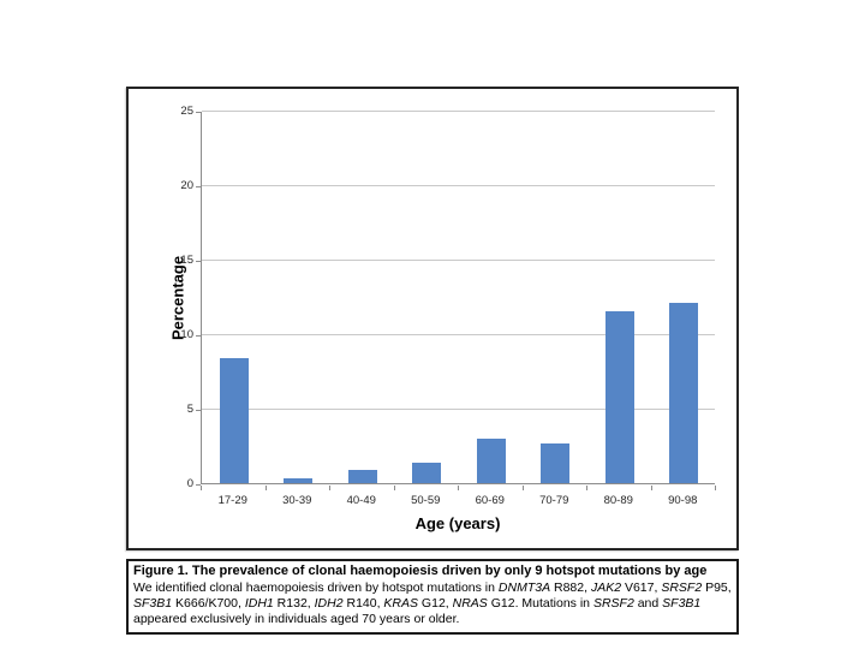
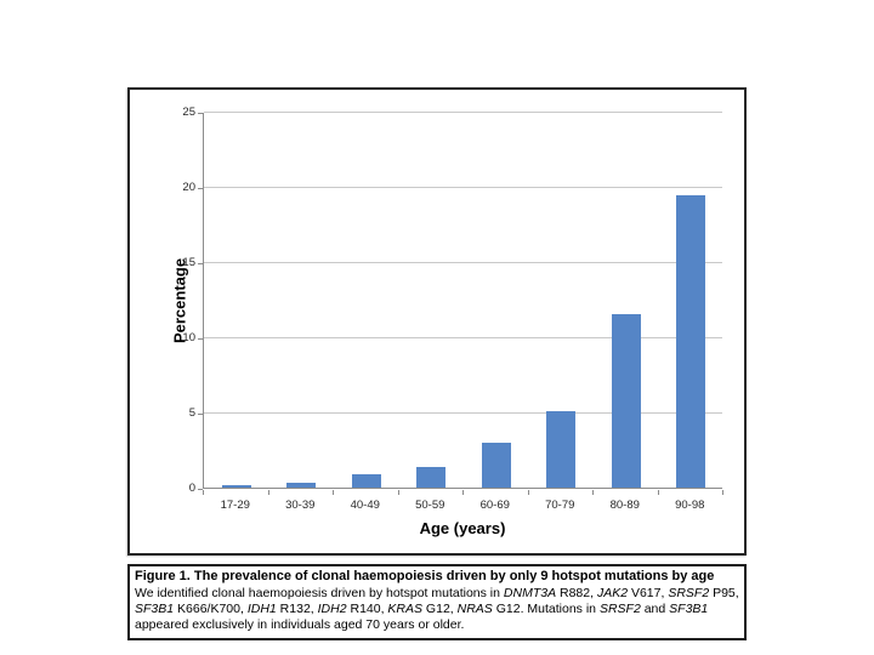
17-29: 8.4 -> 0.2
70-79: 2.7 -> 5.1
90-98: 12.1 -> 19.4
